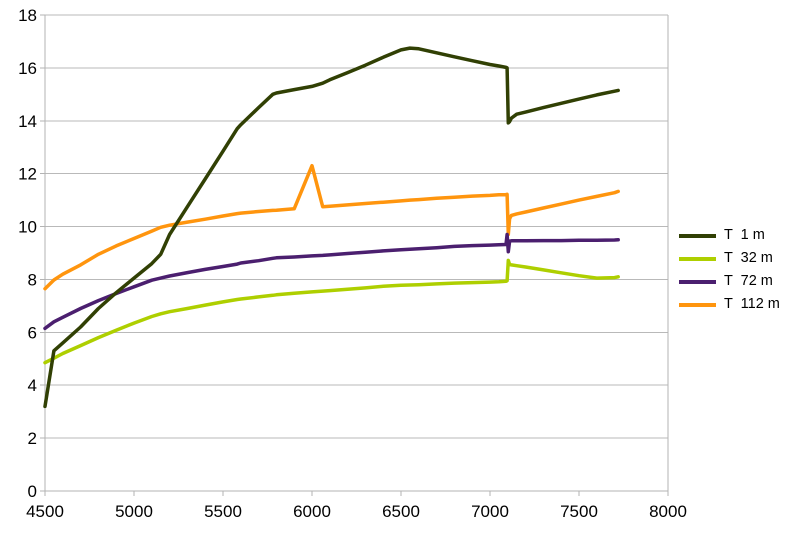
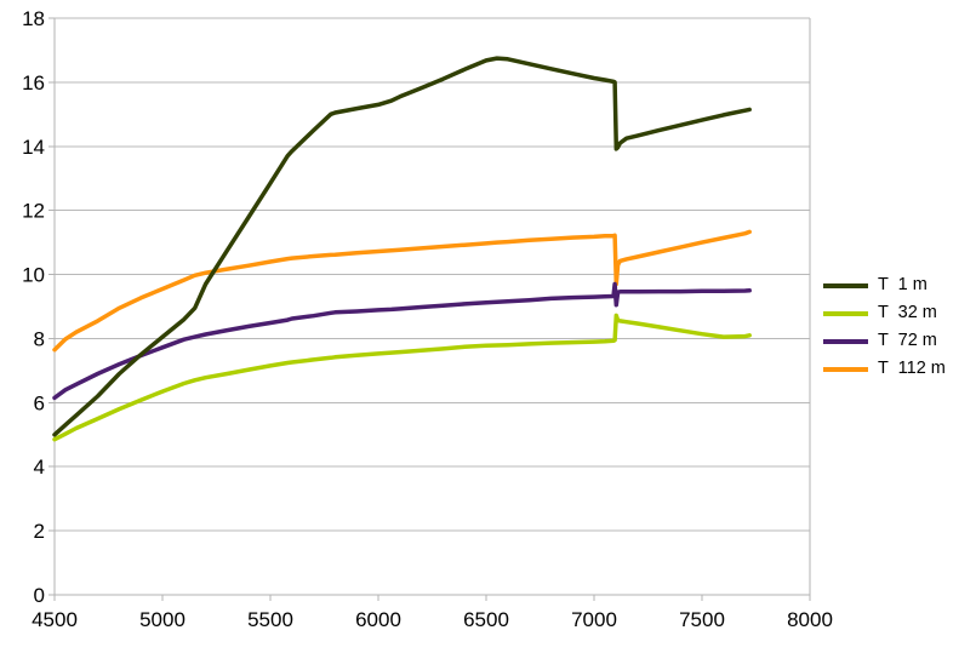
T 1 m/4500: 3.2 -> 5.0
T 112 m/6000: 12.3 -> 10.7
